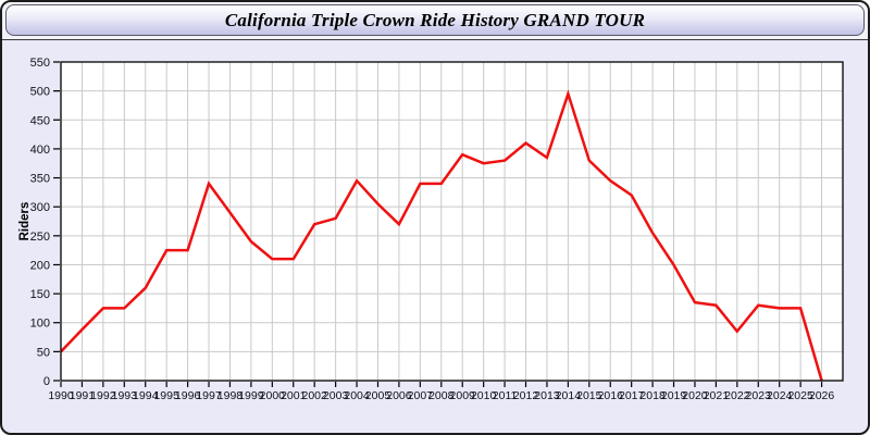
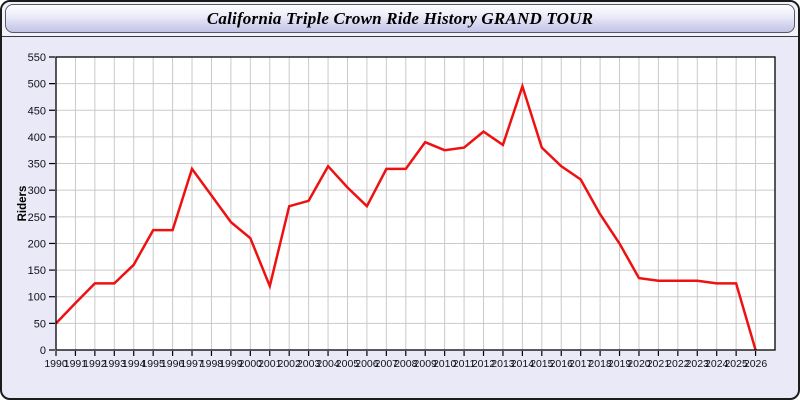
2001: 210 -> 120
2022: 80 -> 130
